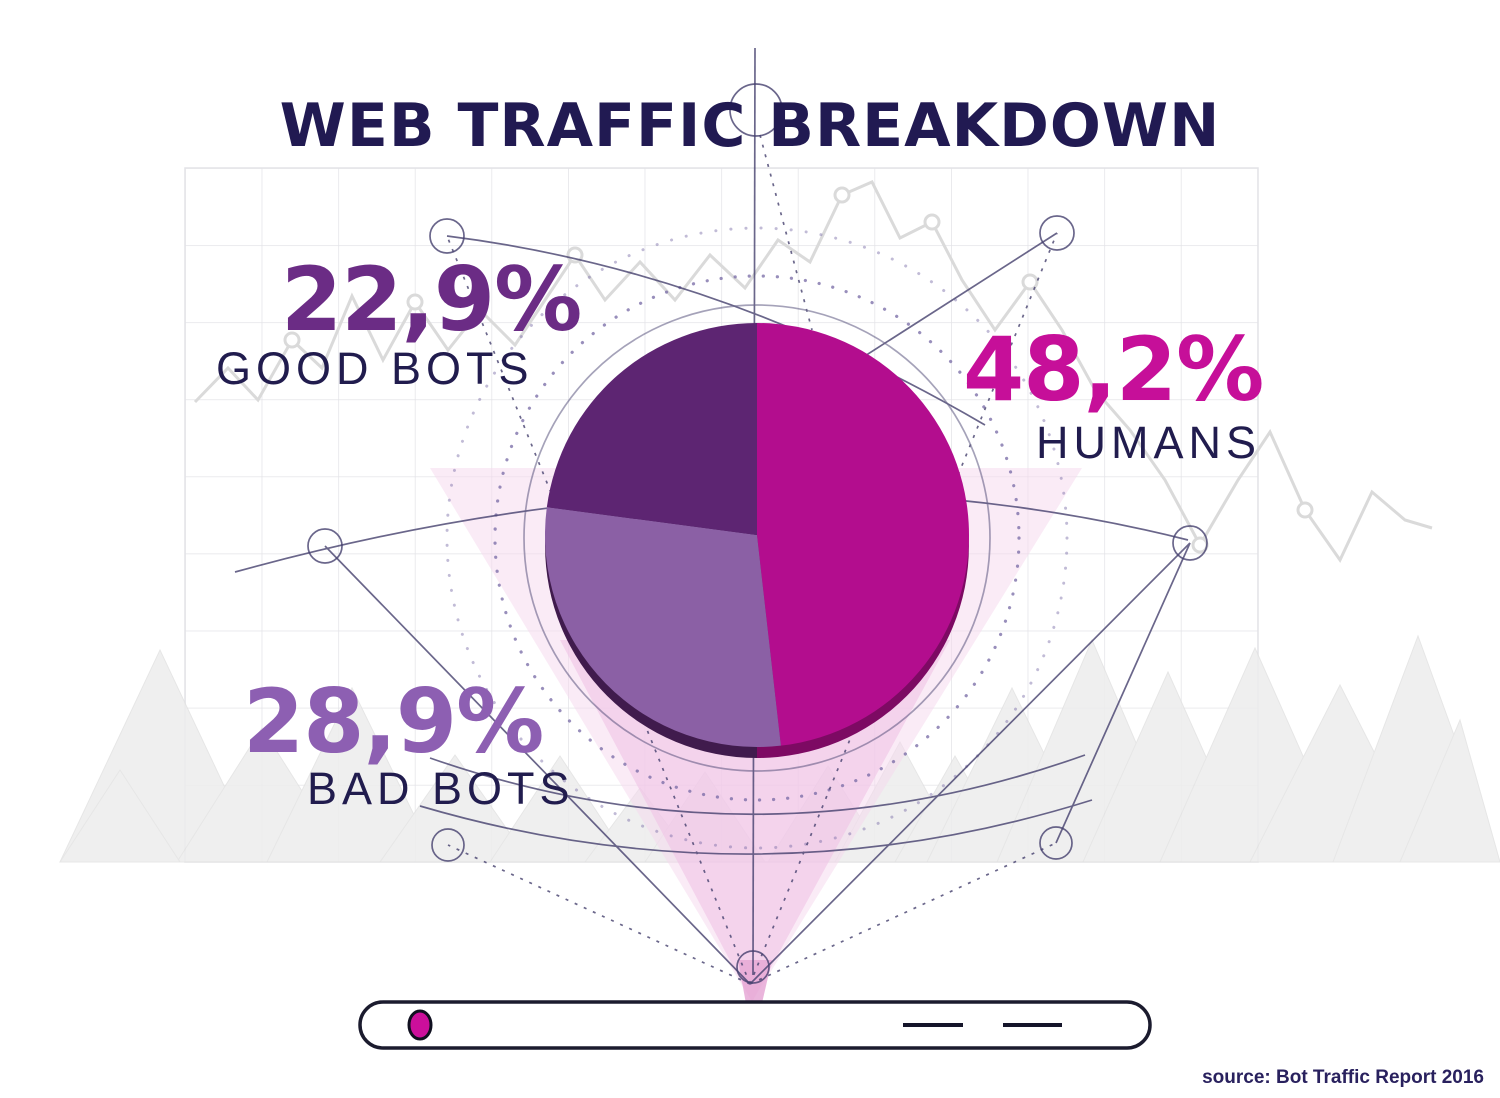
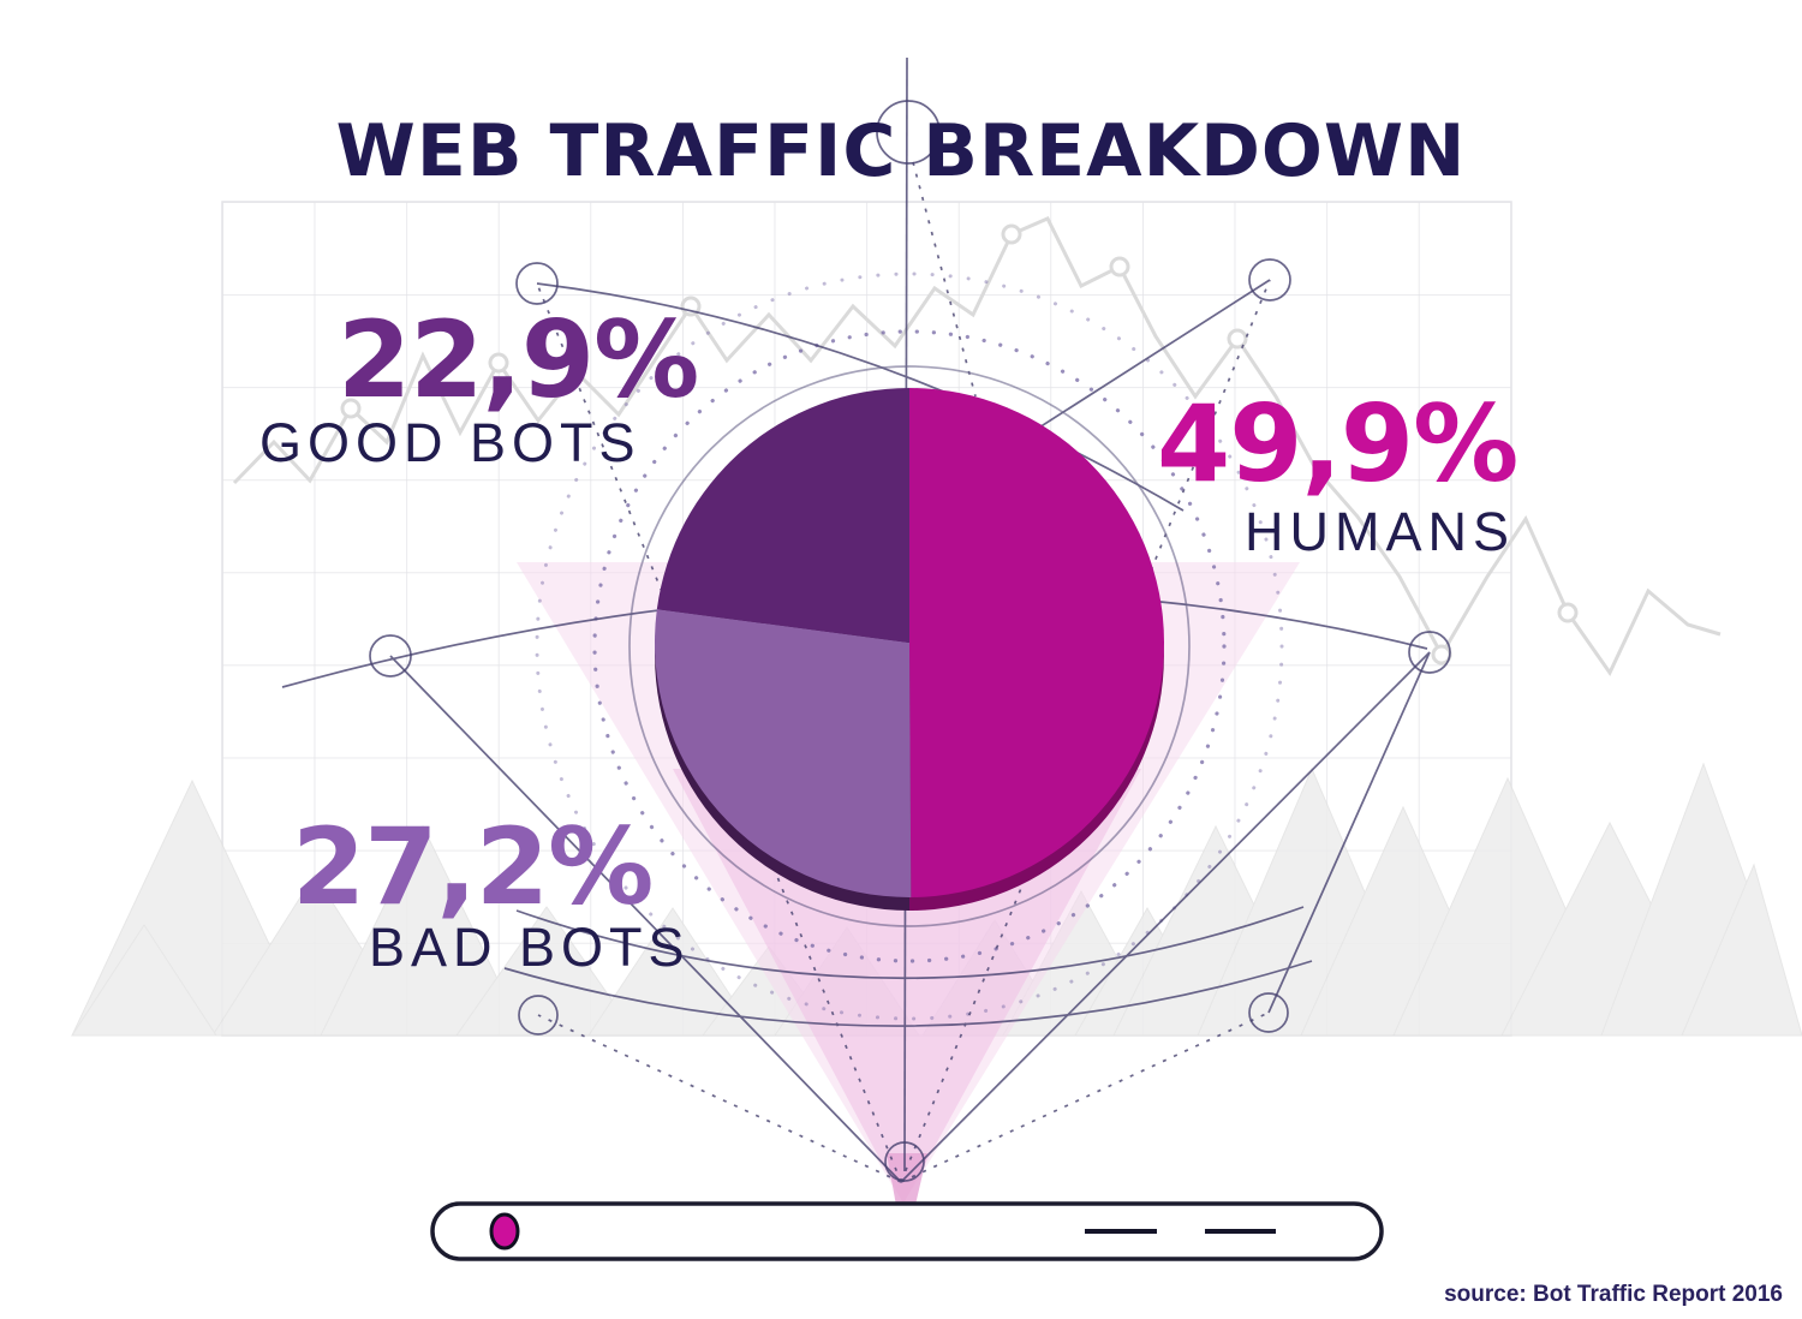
HUMANS: 48,2% -> 49,9%
BAD BOTS: 28,9% -> 27,2%
